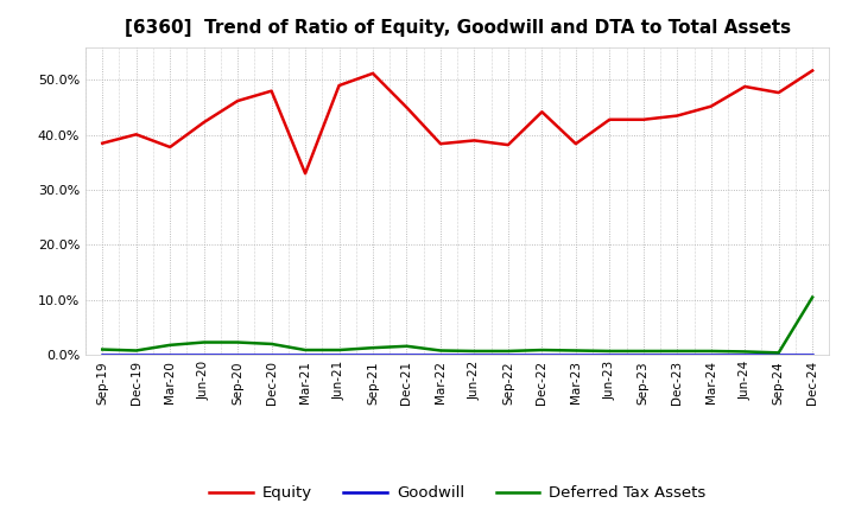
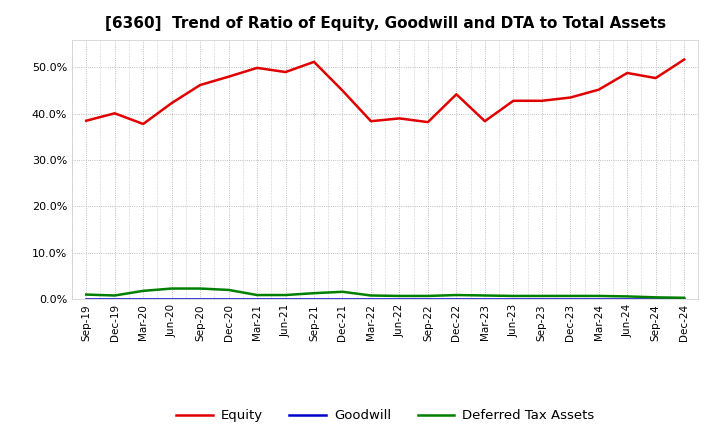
Equity/Mar-21: 33.0% -> 49.9%
Deferred Tax Assets/Dec-24: 10.5% -> 0.3%
